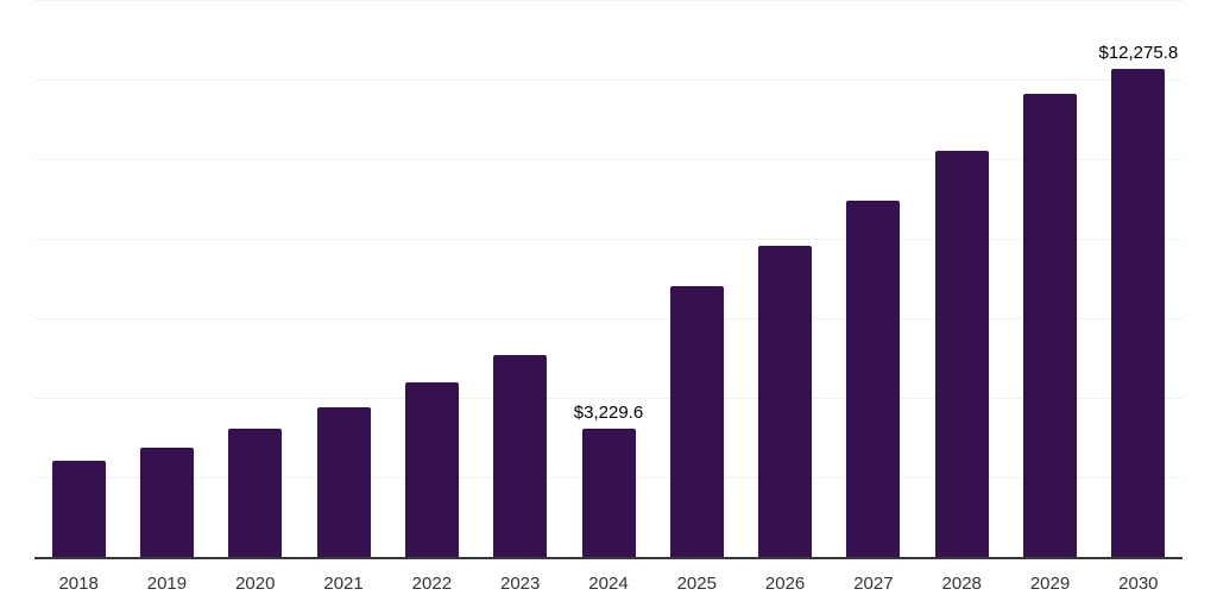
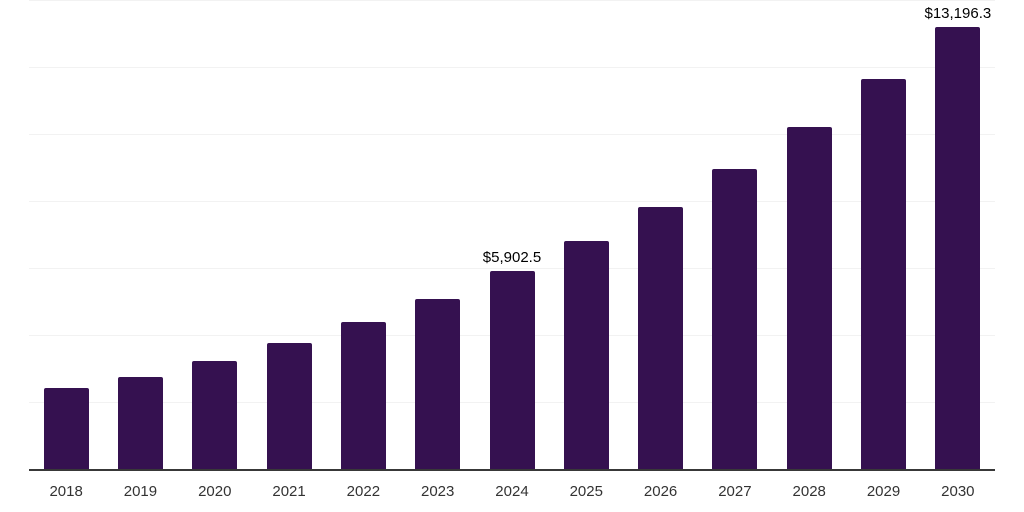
2024: $3,229.6 -> $5,902.5
2030: $12,275.8 -> $13,196.3
